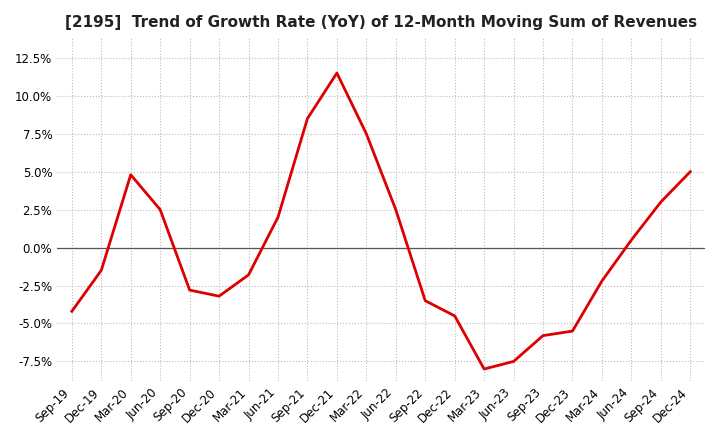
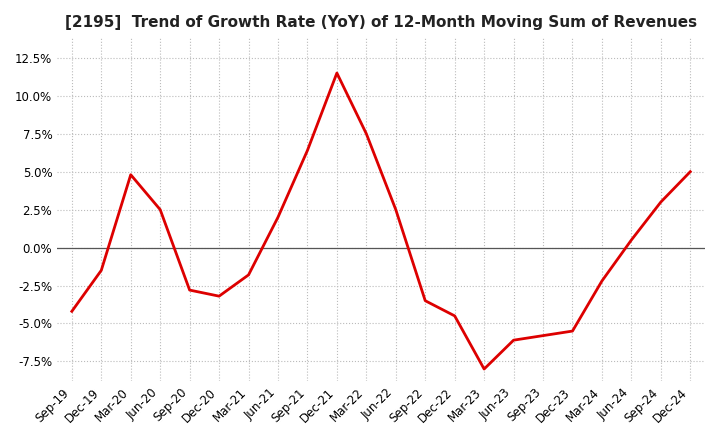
Sep-21: 8.5% -> 6.4%
Jun-23: -7.5% -> -6.1%
